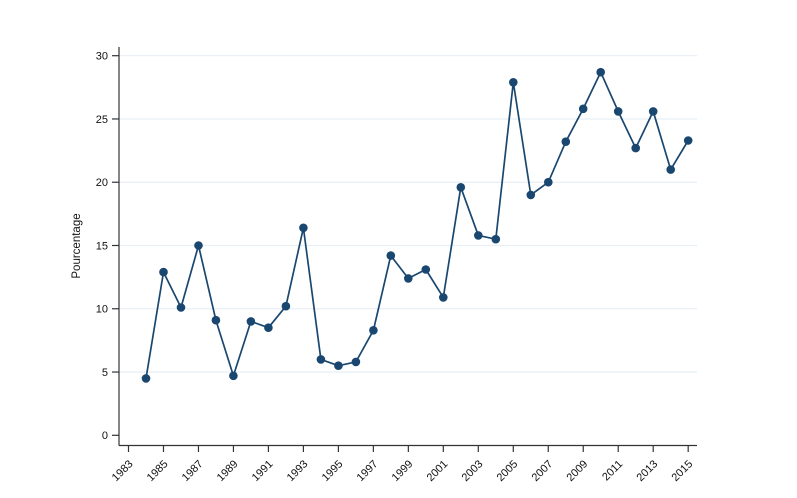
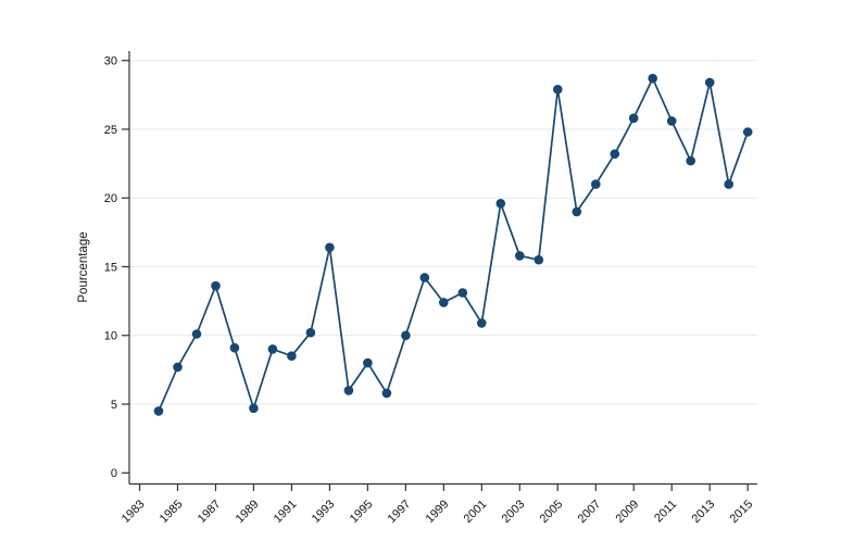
1985: 12.9 -> 7.7
1987: 15.0 -> 13.6
1995: 5.5 -> 8.0
1997: 8.3 -> 10.0
2007: 20.0 -> 21.0
2013: 25.6 -> 28.4
2015: 23.3 -> 24.8
